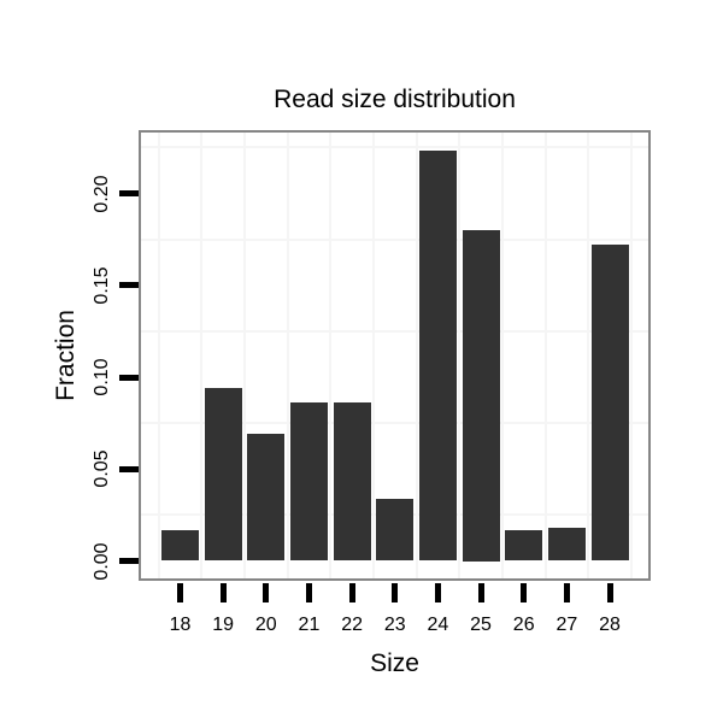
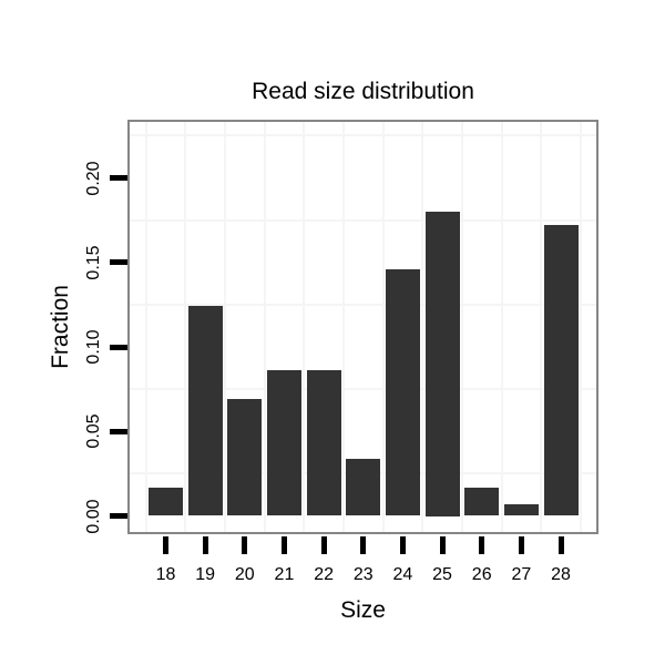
19: 0.094 -> 0.124
24: 0.223 -> 0.146
27: 0.018 -> 0.007
